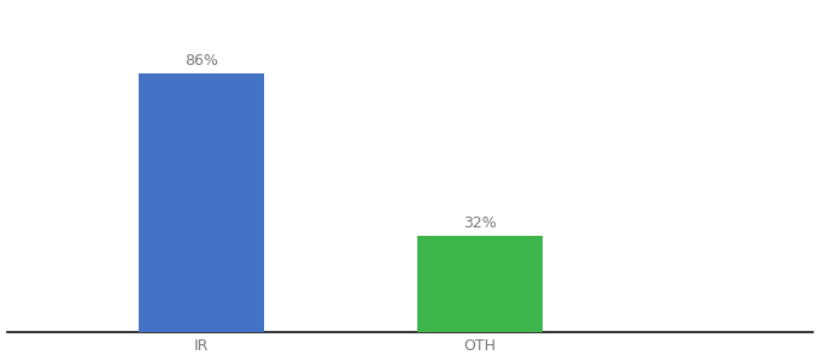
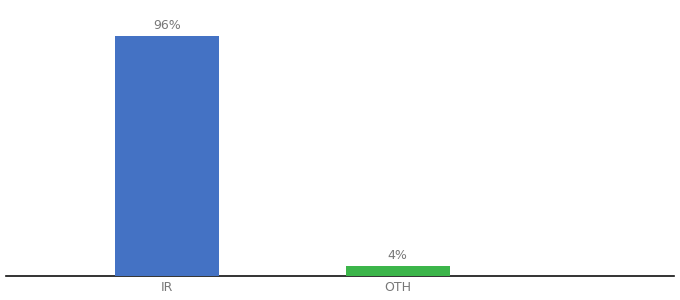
IR: 86% -> 96%
OTH: 32% -> 4%
